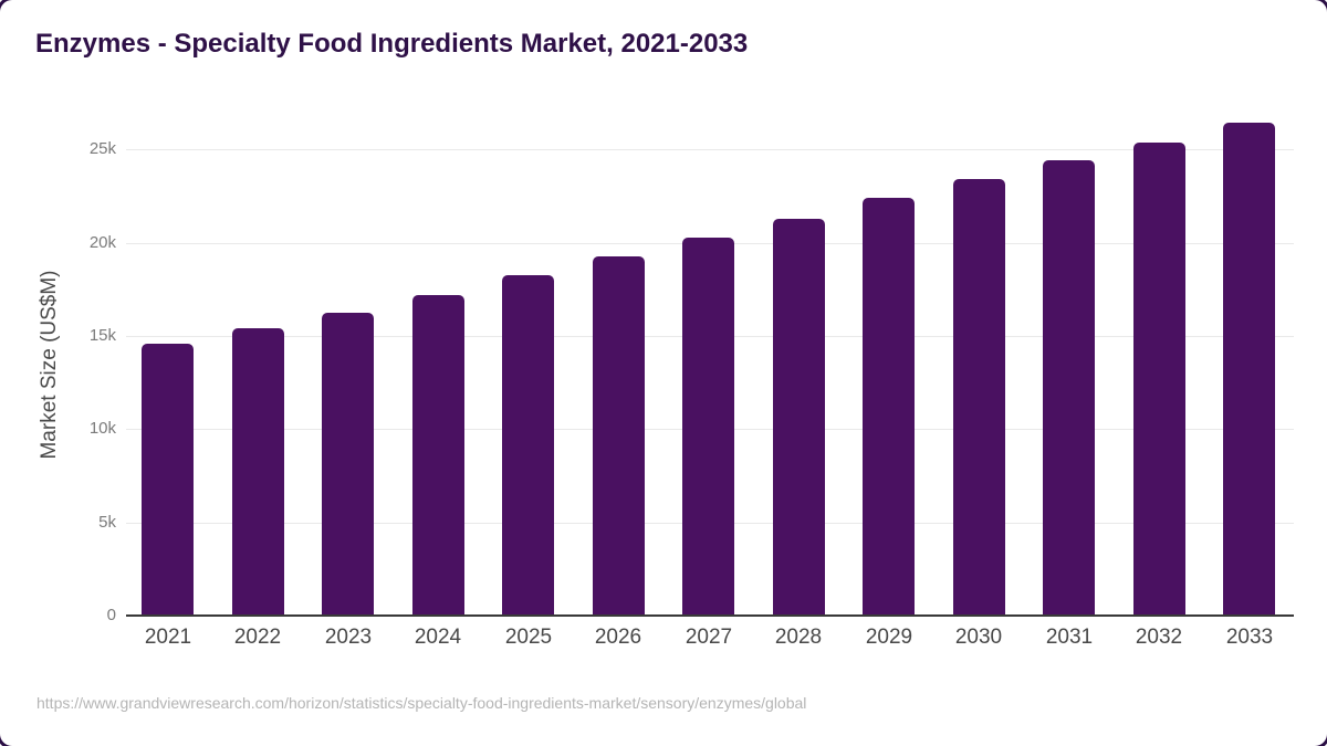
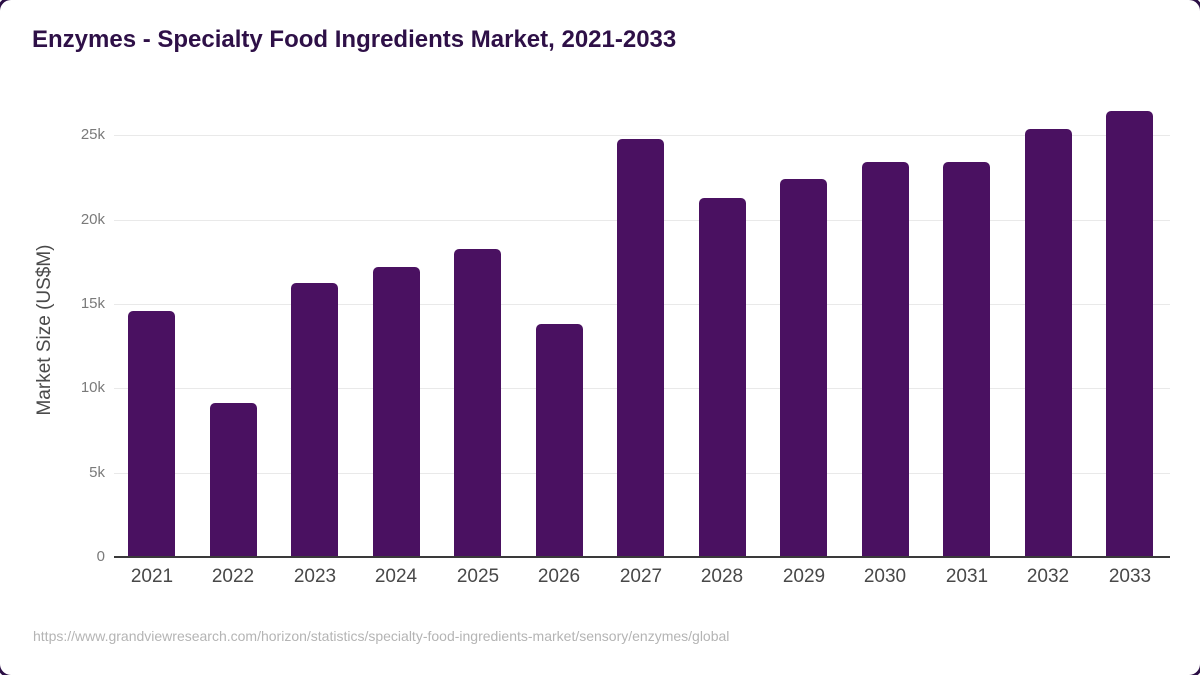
2022: 15.4k -> 9.1k
2026: 19.2k -> 13.8k
2027: 20.2k -> 24.8k
2031: 24.4k -> 23.4k
